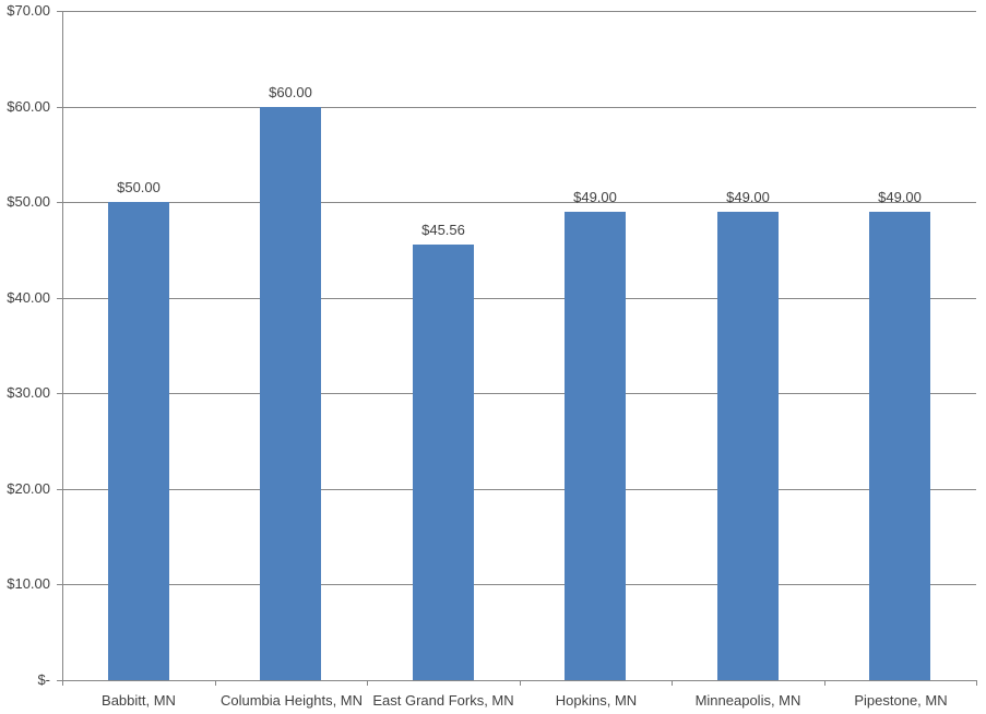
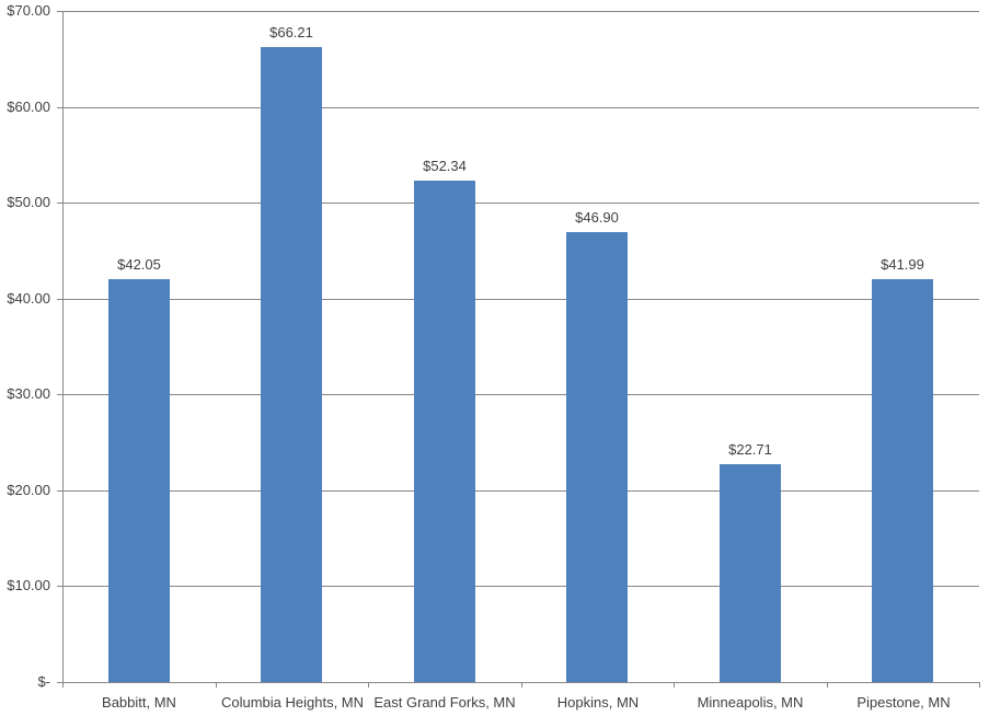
Babbitt, MN: $50.00 -> $42.05
Columbia Heights, MN: $60.00 -> $66.21
East Grand Forks, MN: $45.56 -> $52.34
Hopkins, MN: $49.00 -> $46.90
Minneapolis, MN: $49.00 -> $22.71
Pipestone, MN: $49.00 -> $41.99
